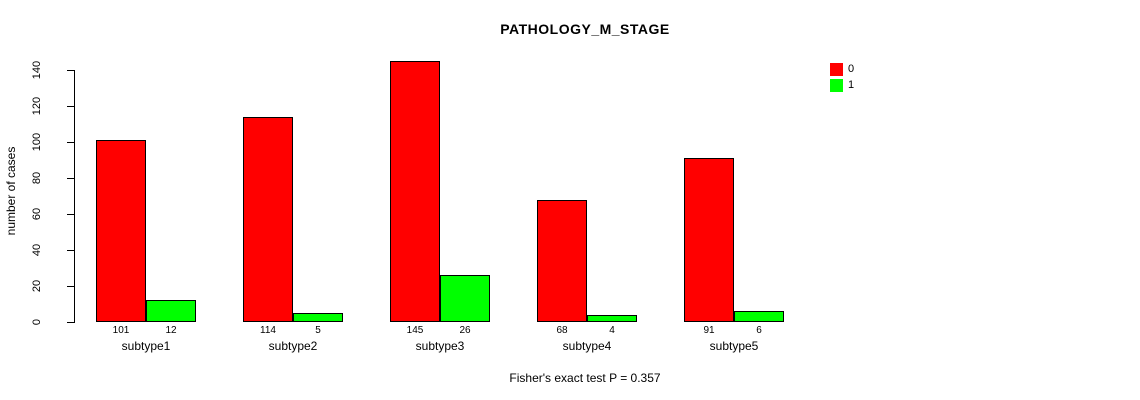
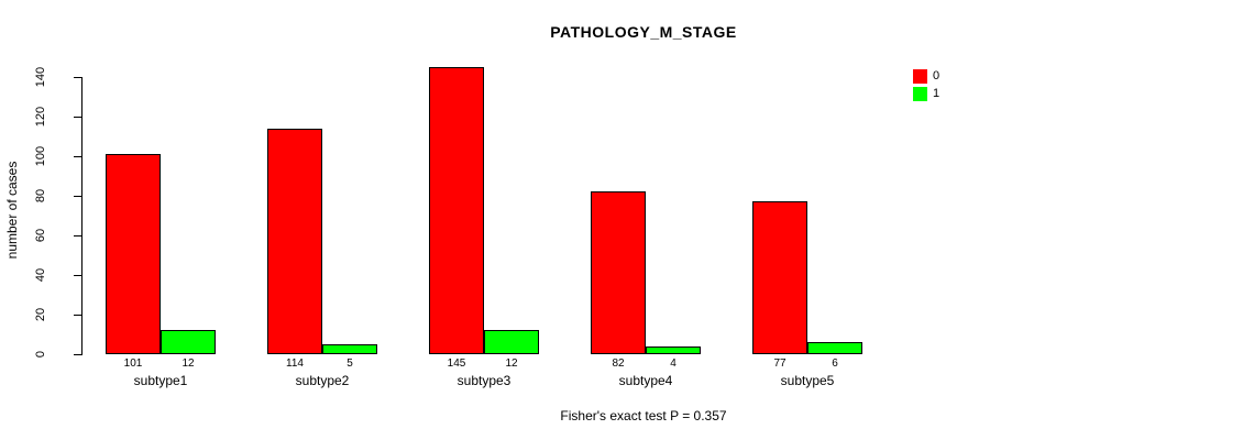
1/subtype3: 26 -> 12
0/subtype4: 68 -> 82
0/subtype5: 91 -> 77
